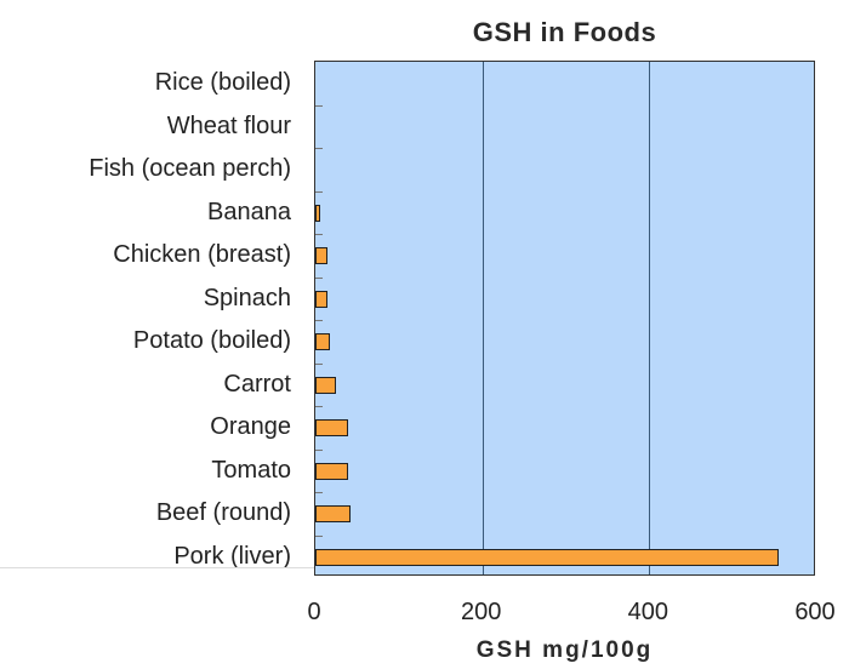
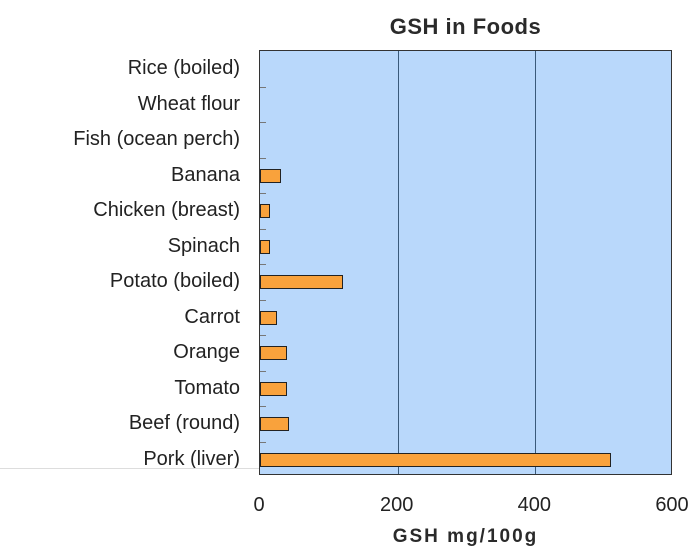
Banana: 10 -> 30
Potato (boiled): 20 -> 120
Pork (liver): 560 -> 510
